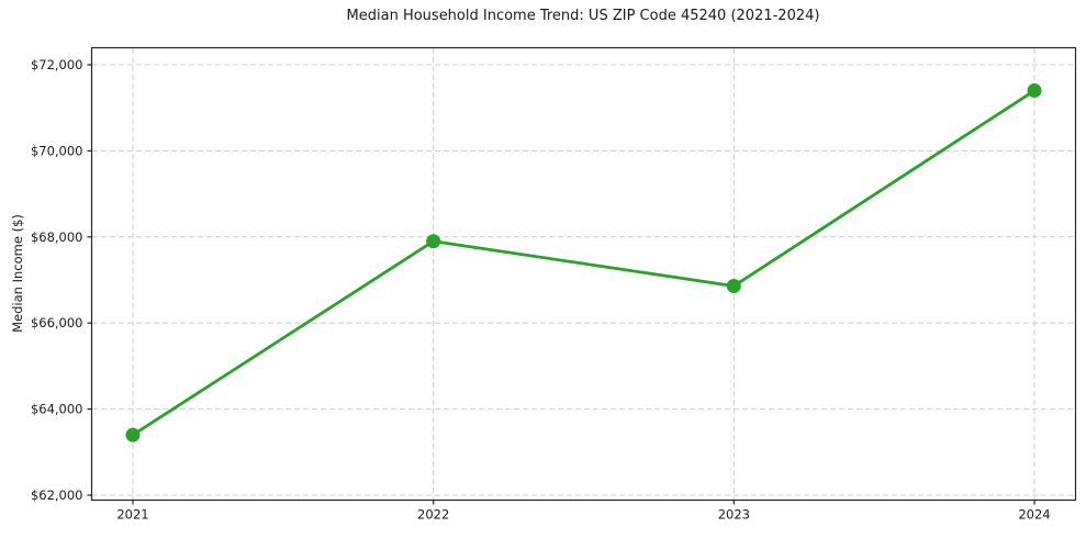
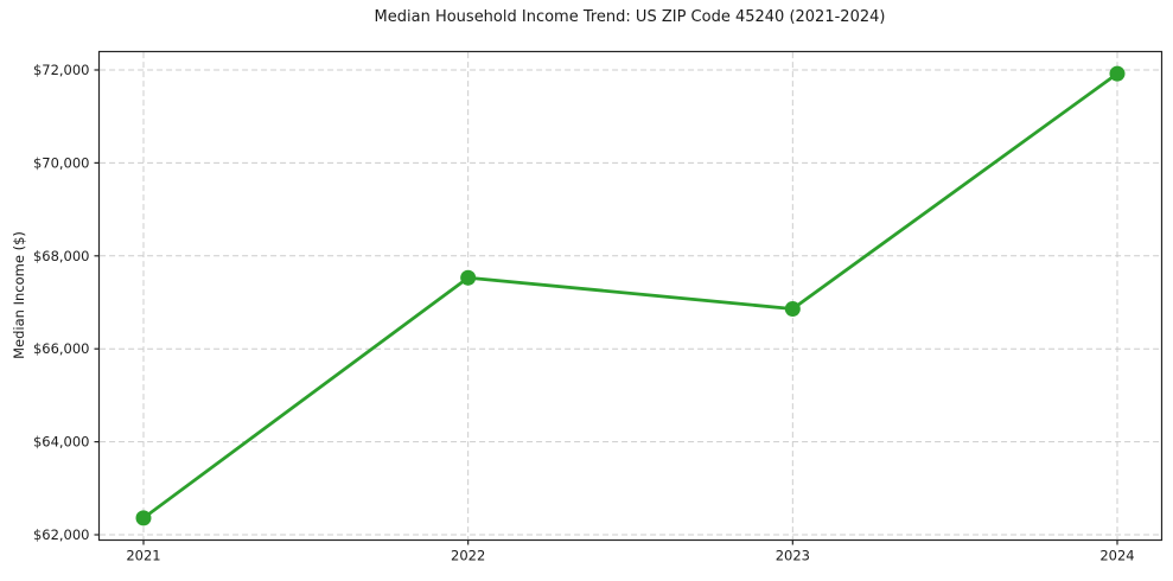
2021: $63400 -> $62400
2022: $67900 -> $67500
2024: $71400 -> $71900
